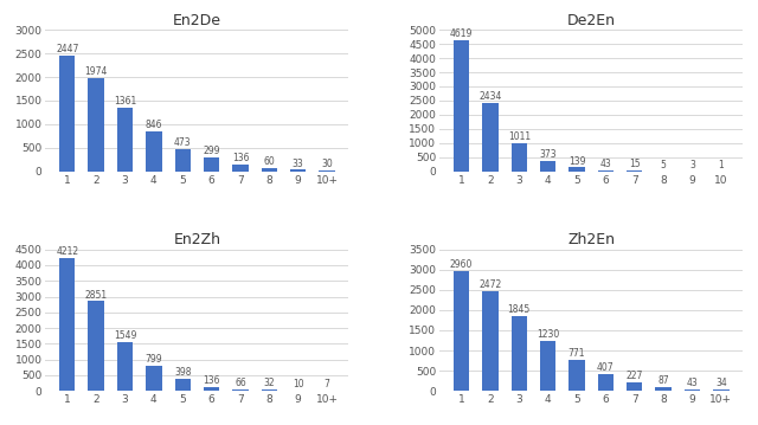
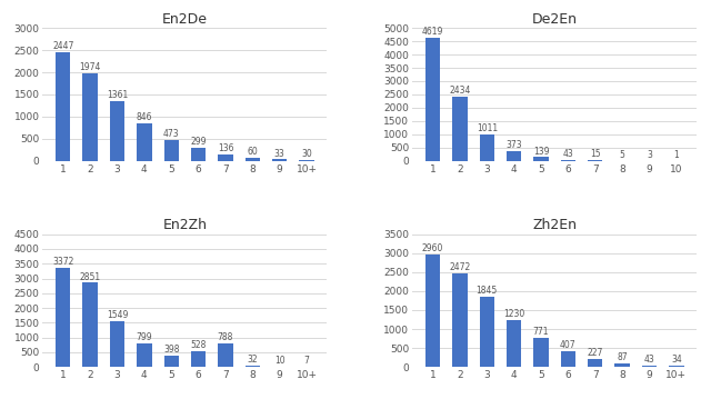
En2Zh/1: 4212 -> 3372
En2Zh/6: 136 -> 528
En2Zh/7: 66 -> 788
